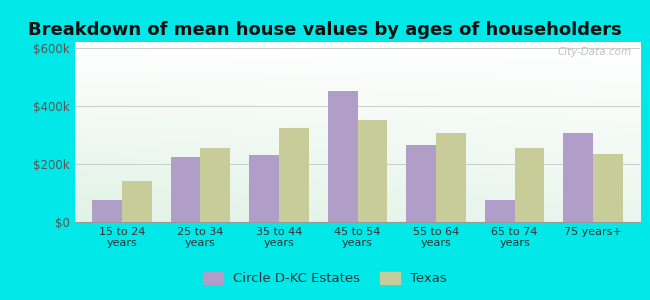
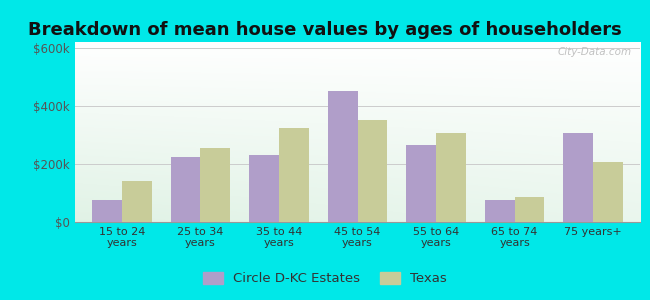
Texas/65 to 74 years: $255k -> $85k
Texas/75 years+: $235k -> $205k
